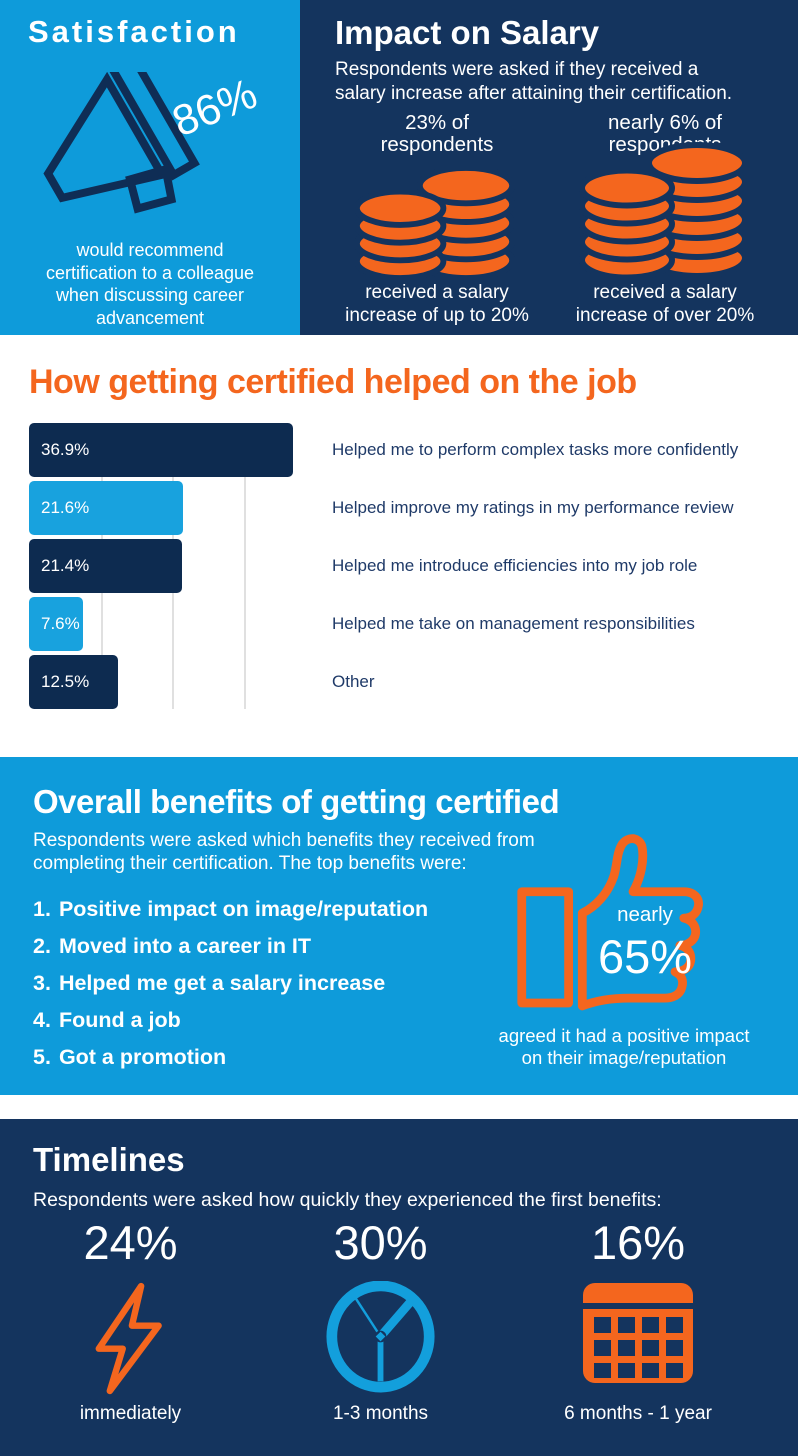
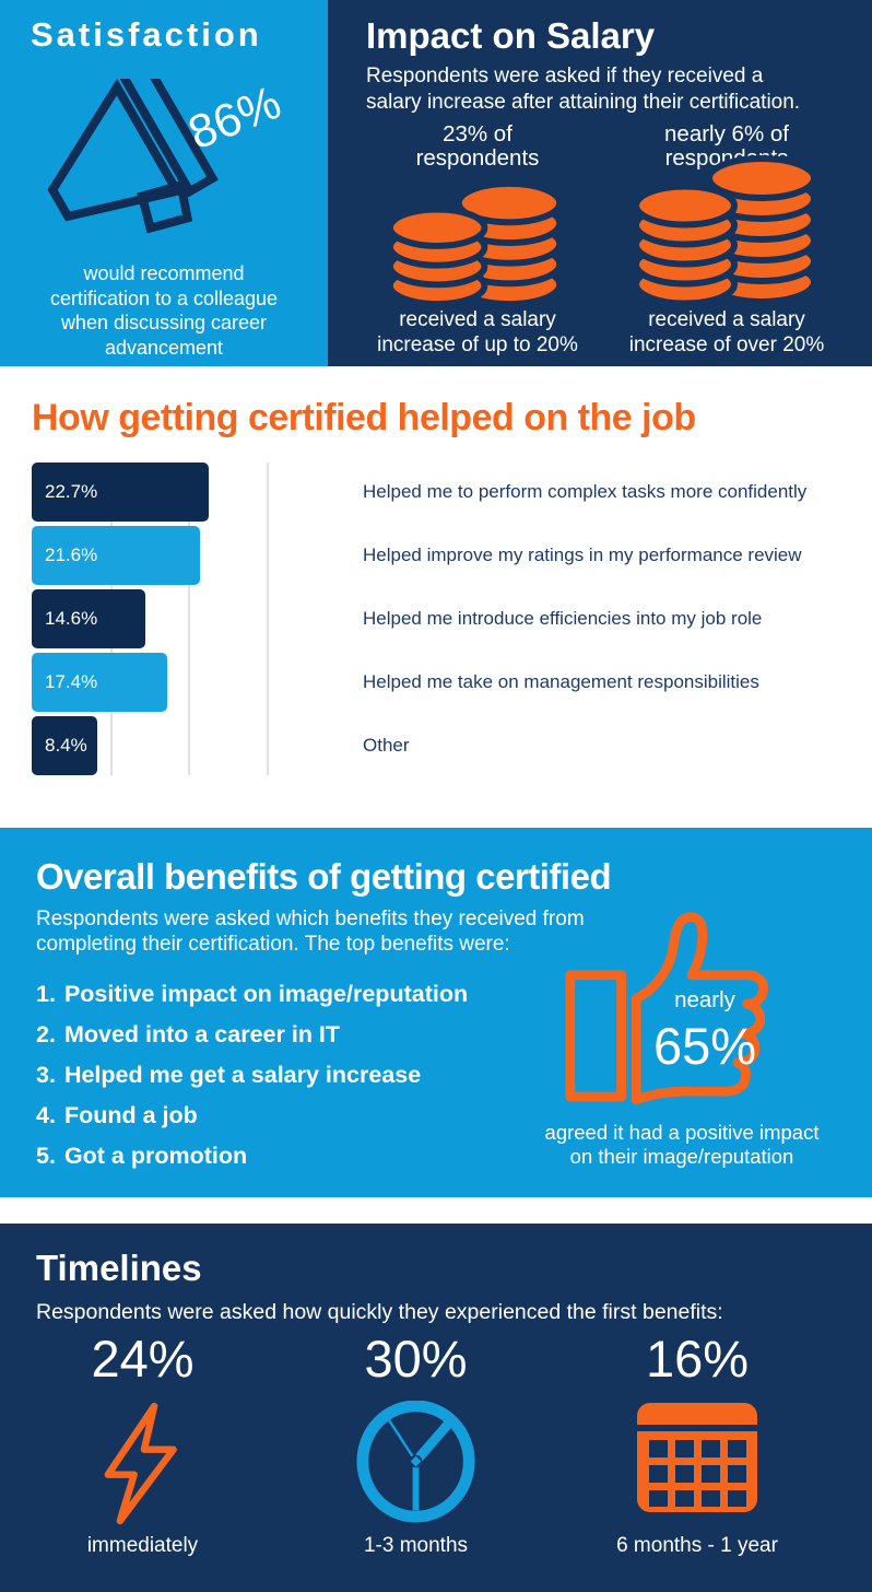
Helped me to perform complex tasks more confidently: 36.9% -> 22.7%
Helped me introduce efficiencies into my job role: 21.4% -> 14.6%
Helped me take on management responsibilities: 7.6% -> 17.4%
Other: 12.5% -> 8.4%
